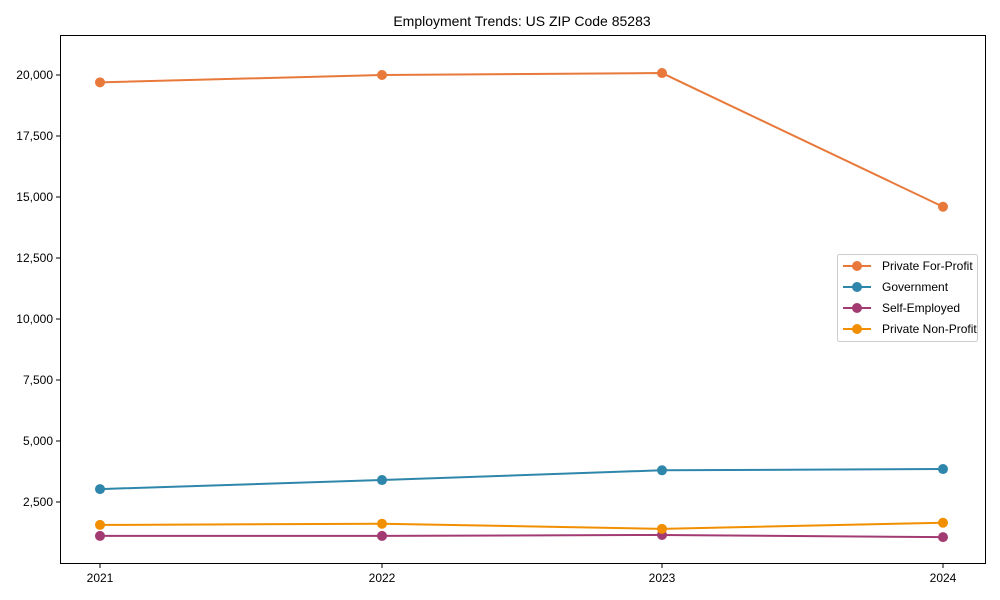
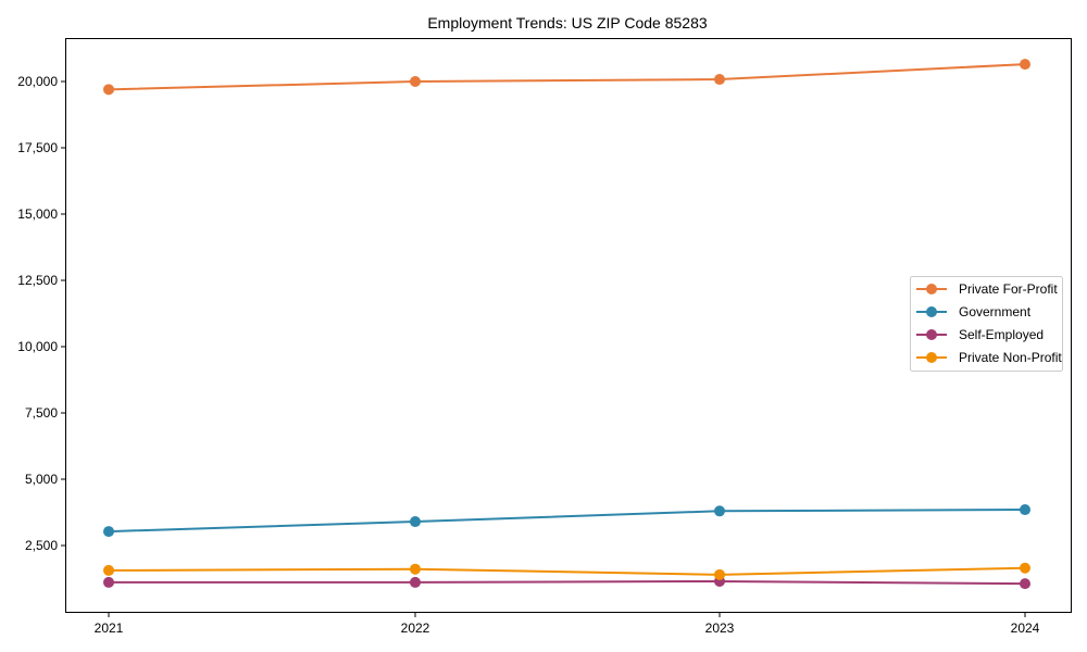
Private For-Profit/2024: 14600 -> 20600
